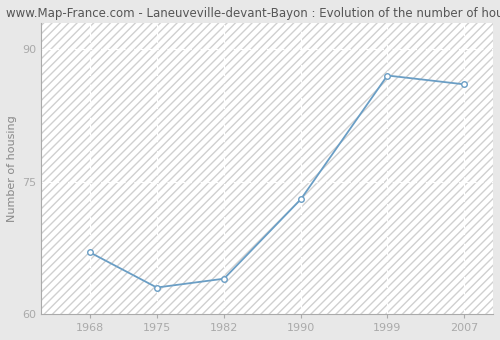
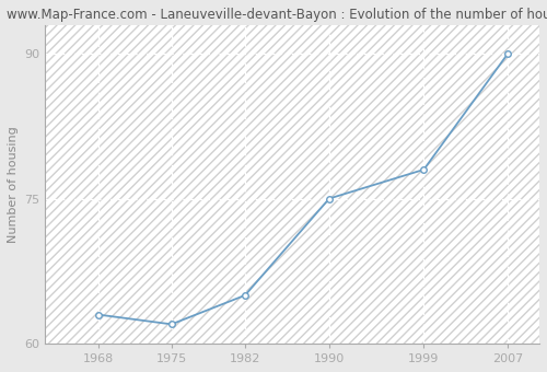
1968: 67 -> 63
1975: 63 -> 62
1982: 64 -> 65
1990: 73 -> 75
1999: 87 -> 78
2007: 86 -> 90
